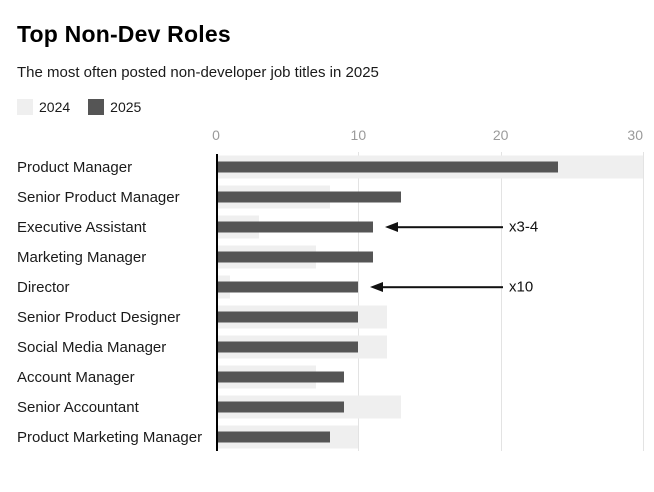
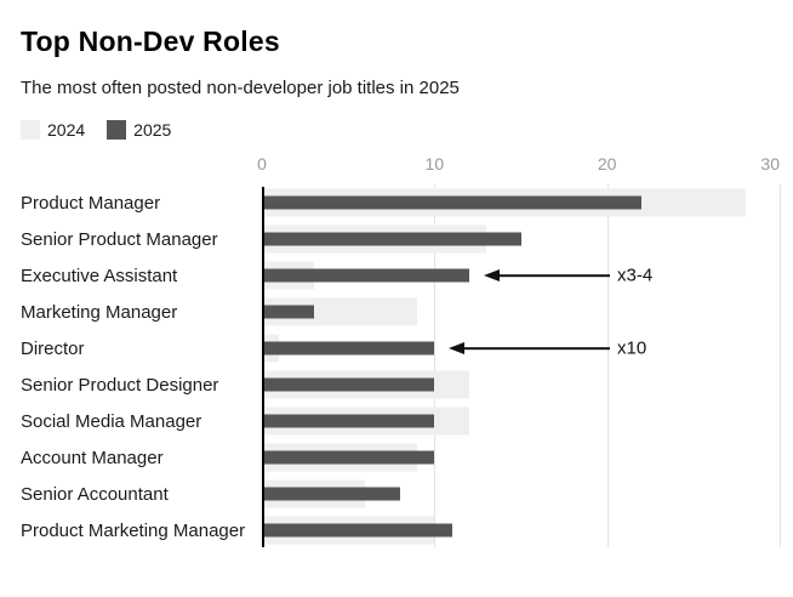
2024/Product Manager: 30 -> 28
2025/Product Manager: 24 -> 22
2024/Senior Product Manager: 8 -> 13
2025/Senior Product Manager: 13 -> 15
2025/Executive Assistant: 11 -> 12
2024/Marketing Manager: 7 -> 9
2025/Marketing Manager: 11 -> 3
2024/Account Manager: 7 -> 9
2025/Account Manager: 9 -> 10
2024/Senior Accountant: 13 -> 6
2025/Senior Accountant: 9 -> 8
2025/Product Marketing Manager: 8 -> 11
